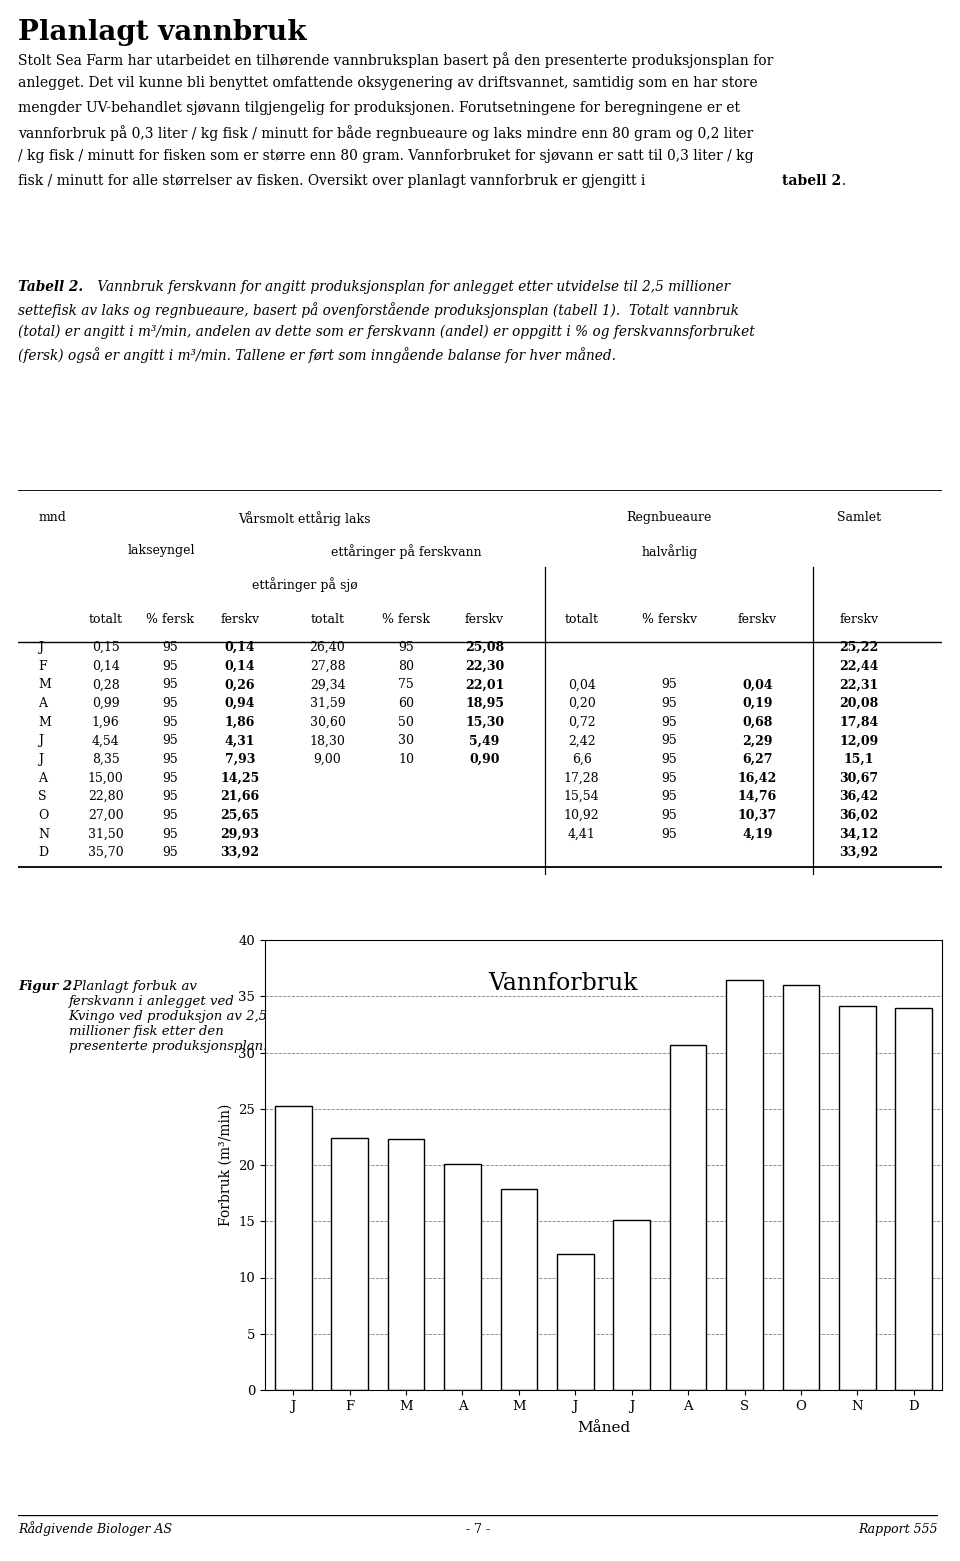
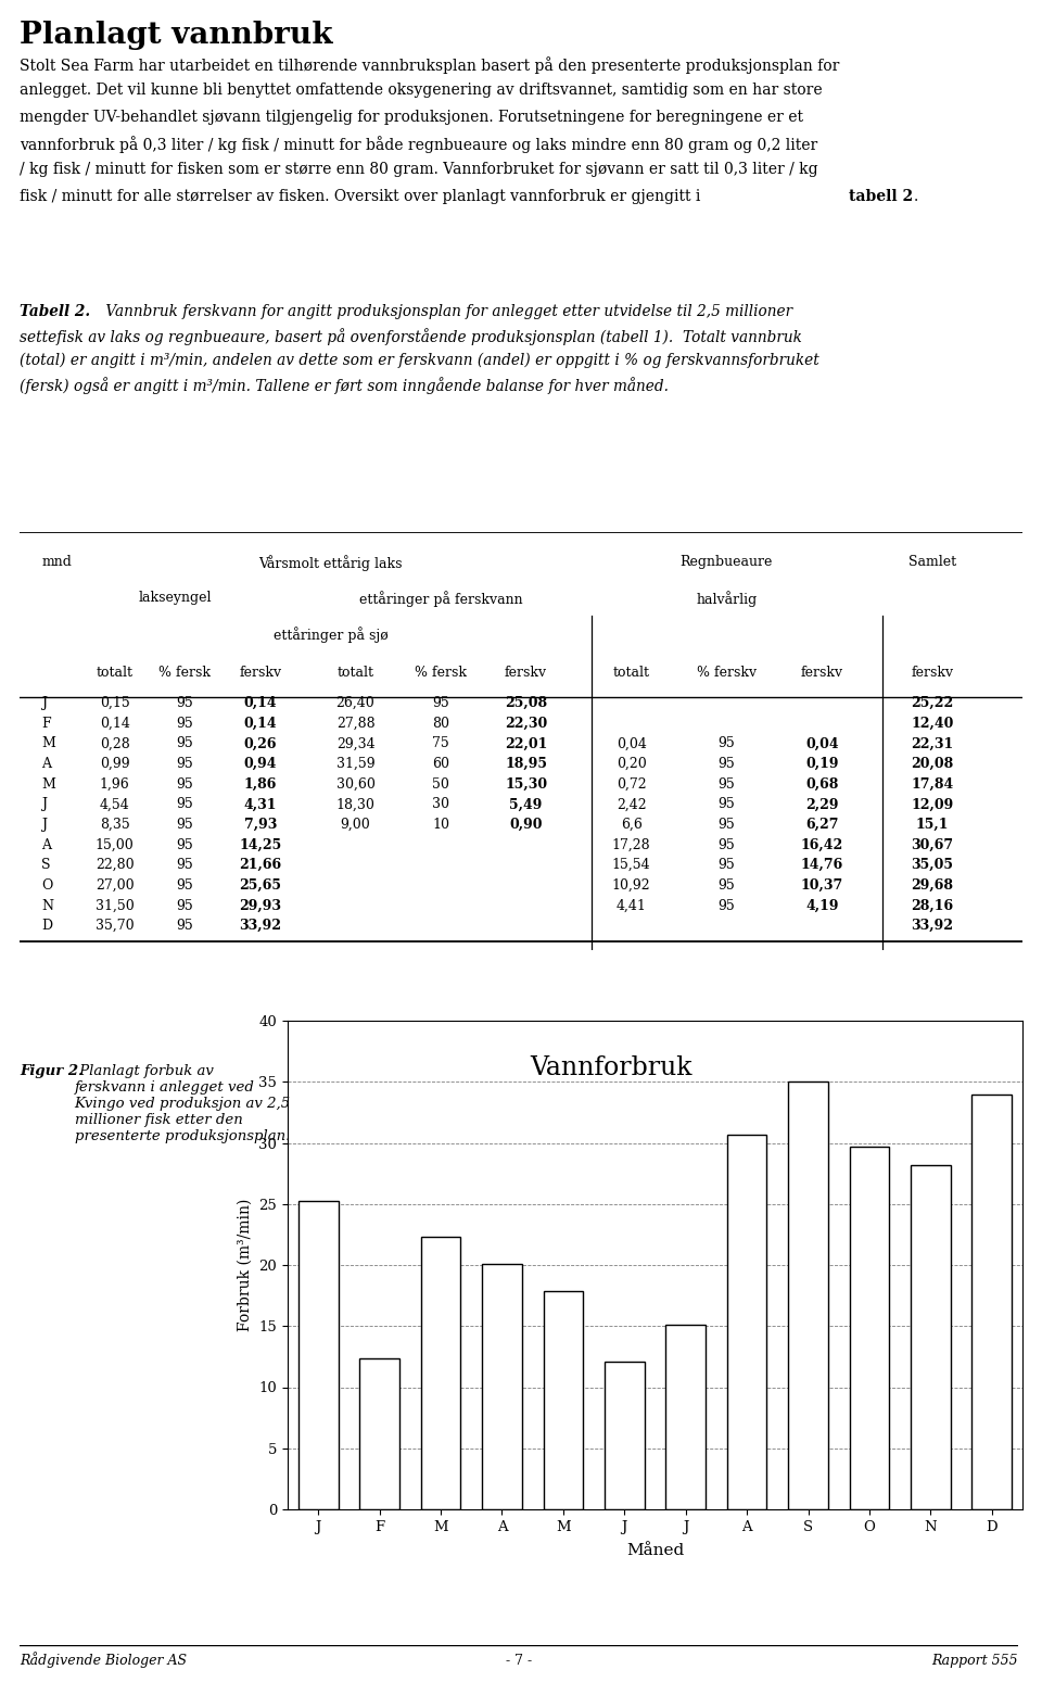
F: 22,44 -> 12,40
S: 36,42 -> 35,05
O: 36,02 -> 29,68
N: 34,12 -> 28,16
